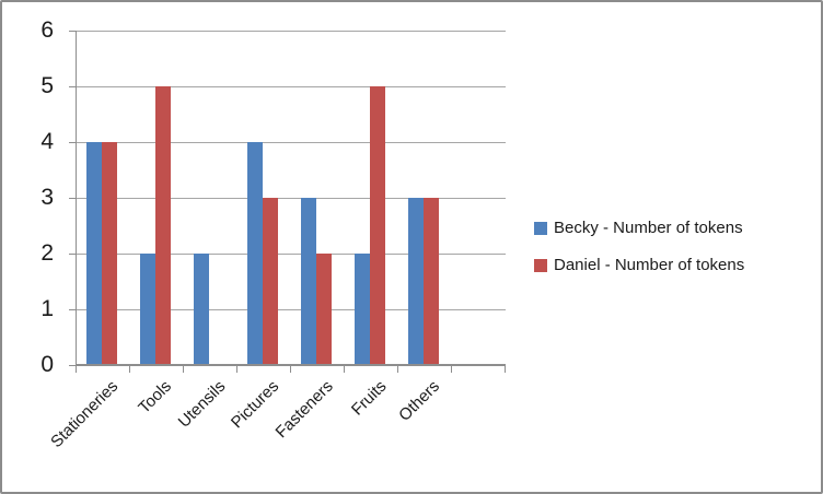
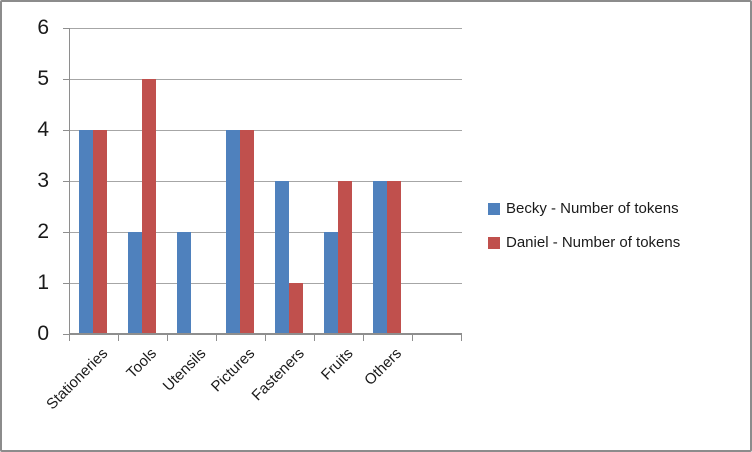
Daniel - Number of tokens/Pictures: 3 -> 4
Daniel - Number of tokens/Fasteners: 2 -> 1
Daniel - Number of tokens/Fruits: 5 -> 3
